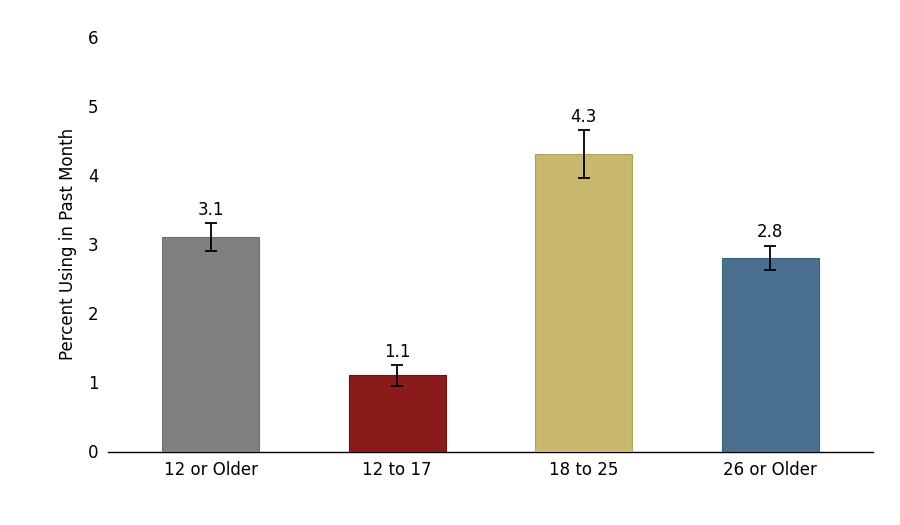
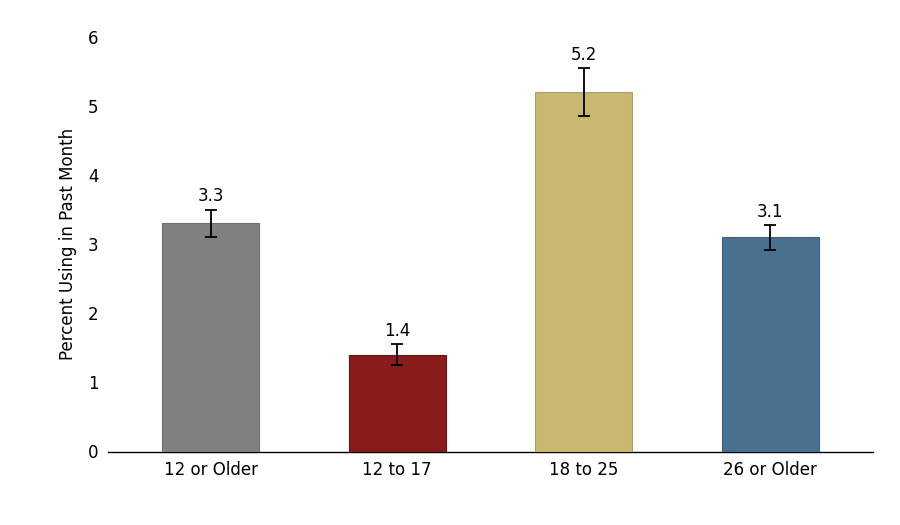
12 or Older: 3.1 -> 3.3
12 to 17: 1.1 -> 1.4
18 to 25: 4.3 -> 5.2
26 or Older: 2.8 -> 3.1
